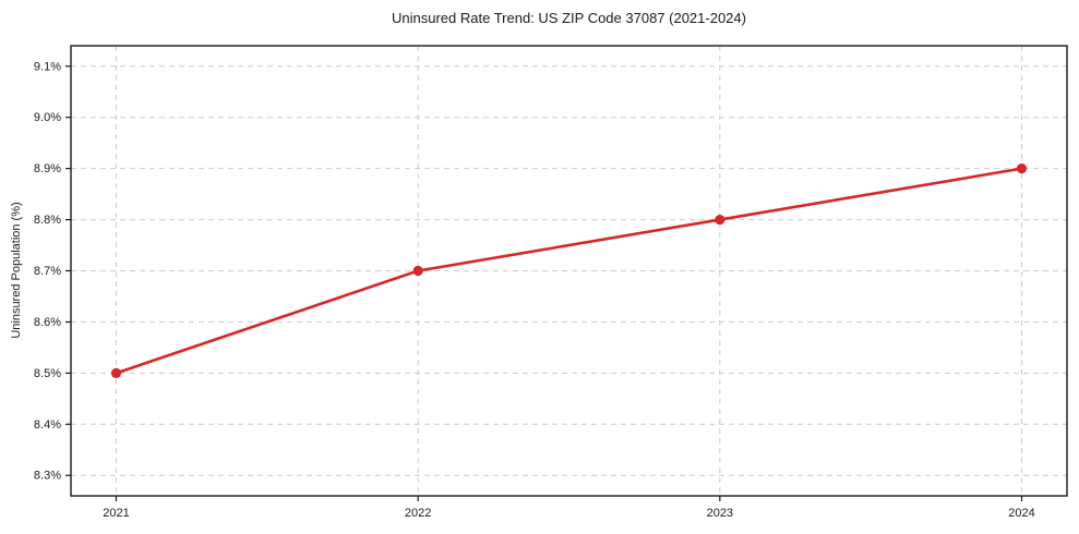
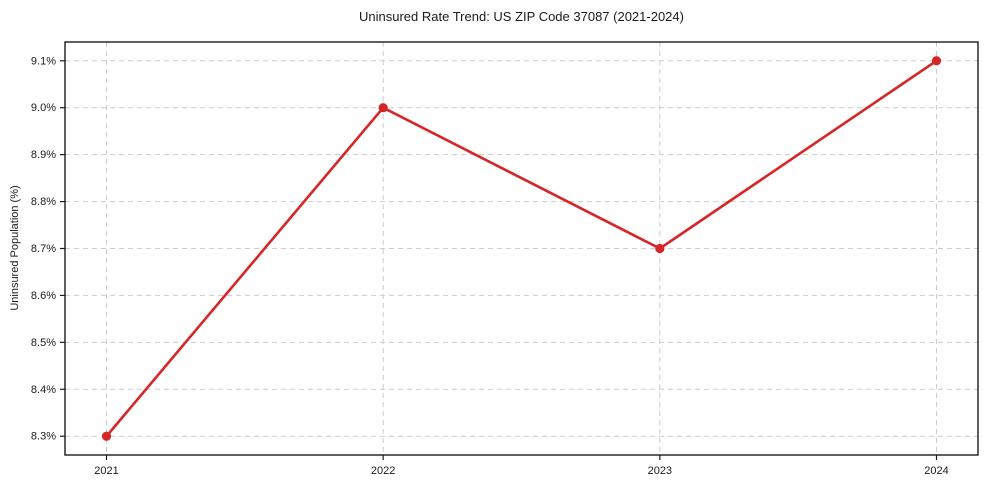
2021: 8.5% -> 8.3%
2022: 8.7% -> 9.0%
2023: 8.8% -> 8.7%
2024: 8.9% -> 9.1%
